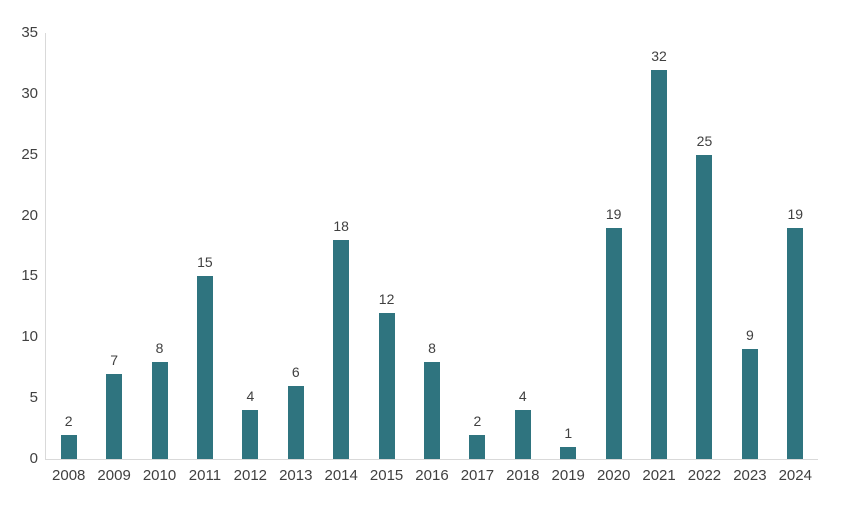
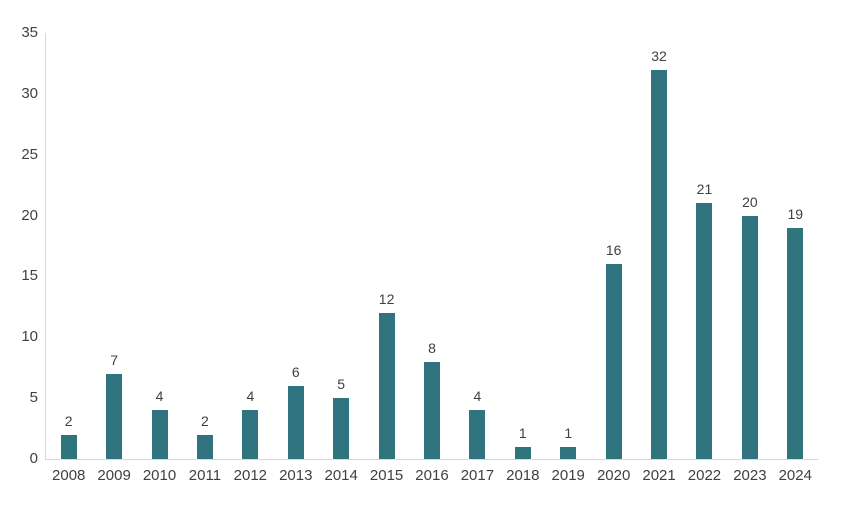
2010: 8 -> 4
2011: 15 -> 2
2014: 18 -> 5
2017: 2 -> 4
2018: 4 -> 1
2020: 19 -> 16
2022: 25 -> 21
2023: 9 -> 20
